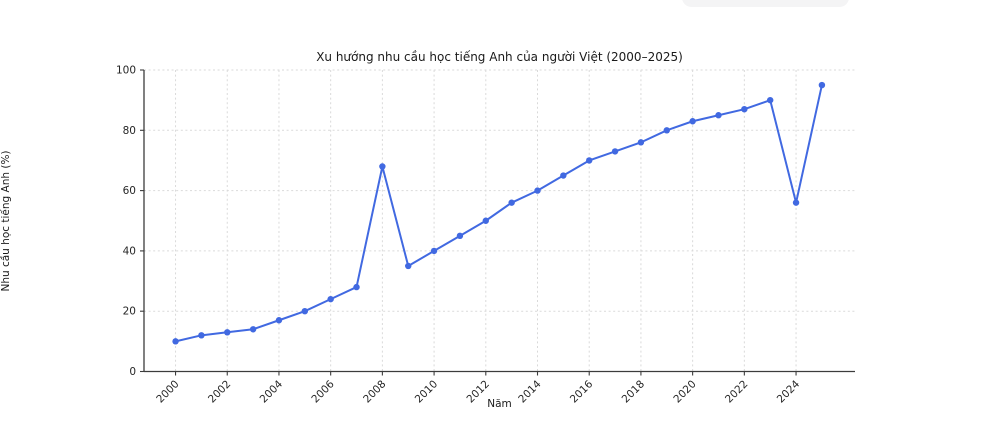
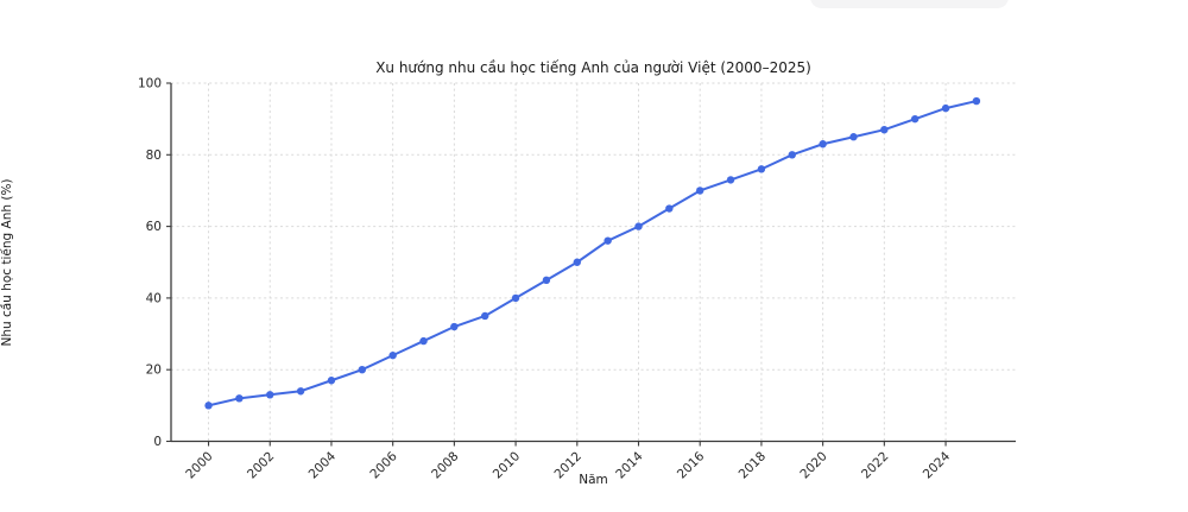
2008: 68 -> 32
2024: 56 -> 93
